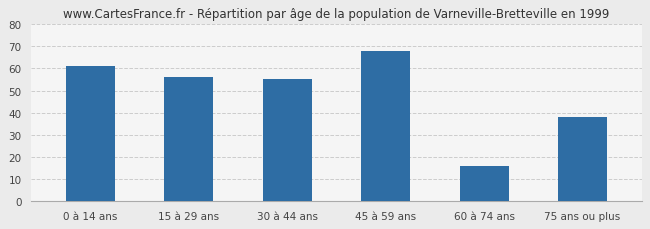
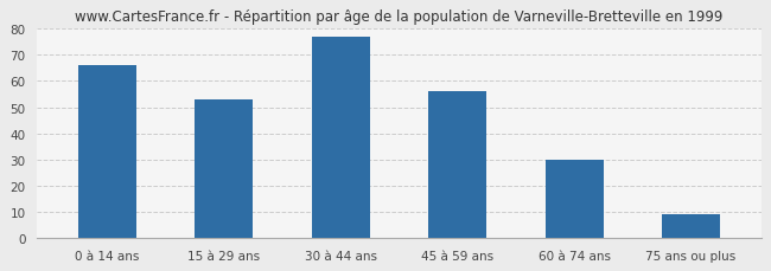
0 à 14 ans: 61 -> 66
15 à 29 ans: 56 -> 53
30 à 44 ans: 55 -> 77
45 à 59 ans: 68 -> 56
60 à 74 ans: 16 -> 30
75 ans ou plus: 38 -> 9
